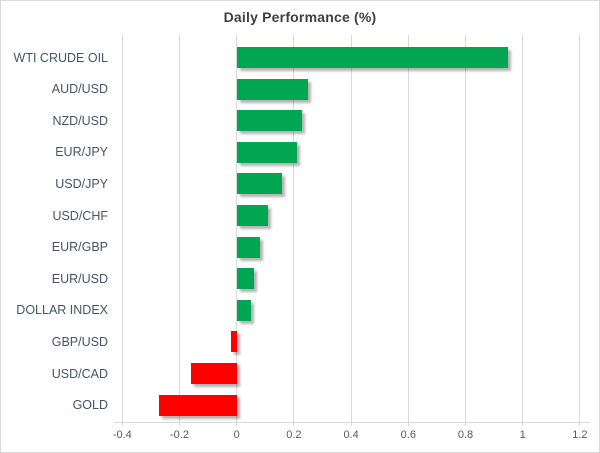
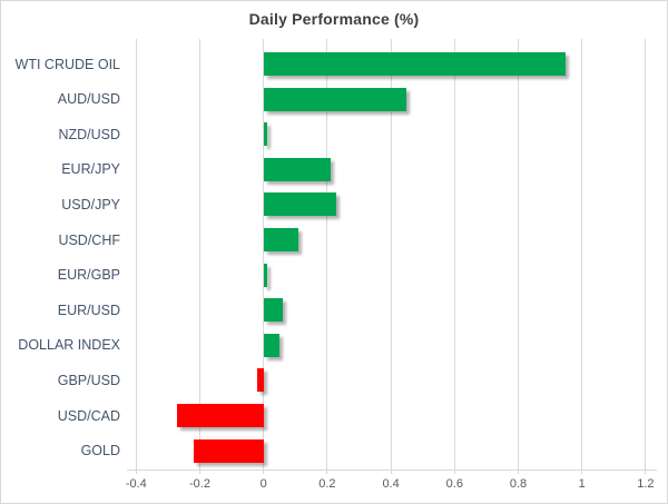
AUD/USD: 0.25 -> 0.45
NZD/USD: 0.23 -> 0.01
USD/JPY: 0.16 -> 0.23
EUR/GBP: 0.08 -> 0.01
USD/CAD: -0.16 -> -0.27
GOLD: -0.27 -> -0.22
